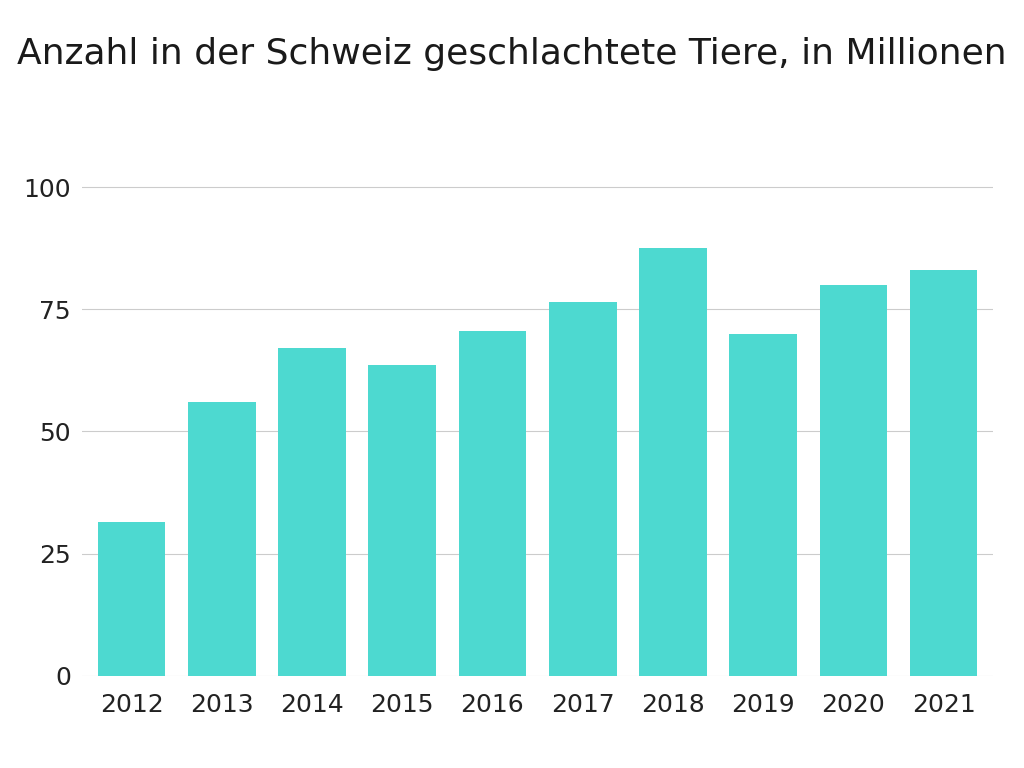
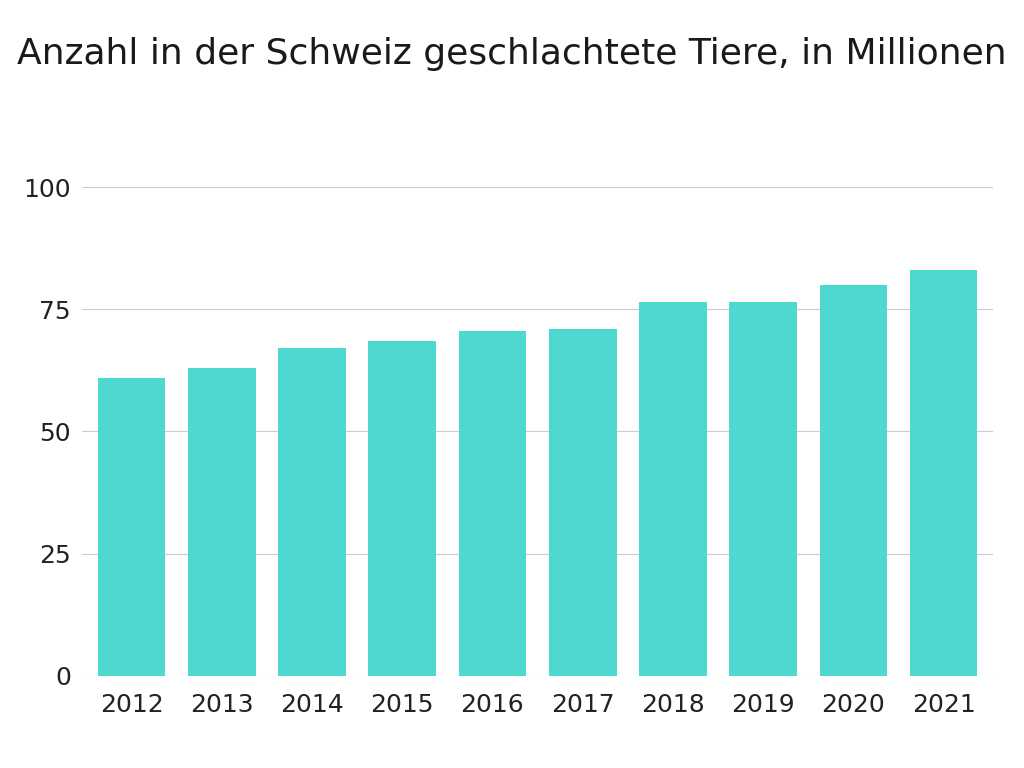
2012: 31.5 -> 61.0
2013: 56.0 -> 63.0
2015: 63.5 -> 68.5
2017: 76.5 -> 71.0
2018: 87.5 -> 76.5
2019: 70.0 -> 76.5
